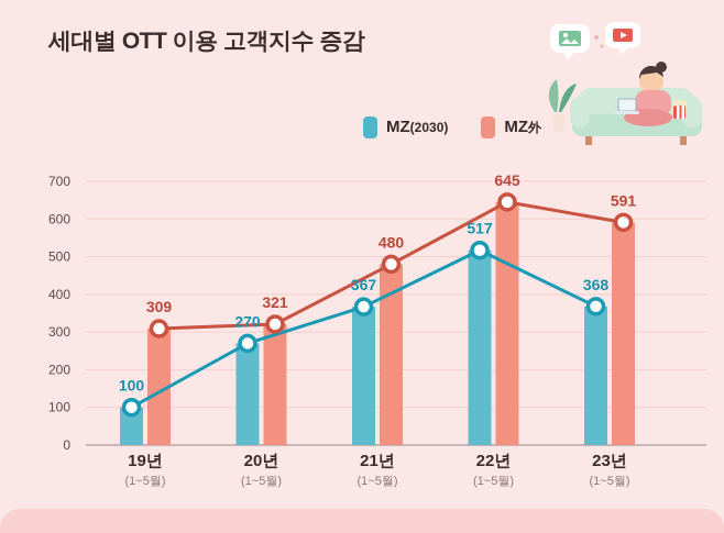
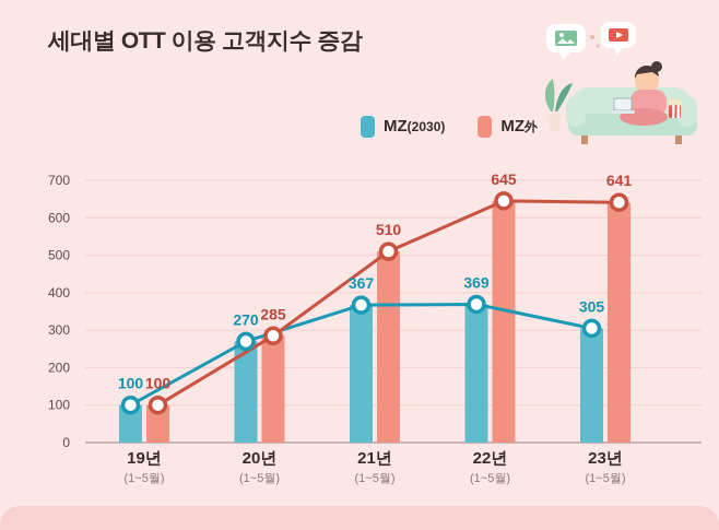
MZ外/19년: 309 -> 100
MZ外/20년: 321 -> 285
MZ外/21년: 480 -> 510
MZ(2030)/22년: 517 -> 369
MZ(2030)/23년: 368 -> 305
MZ外/23년: 591 -> 641
